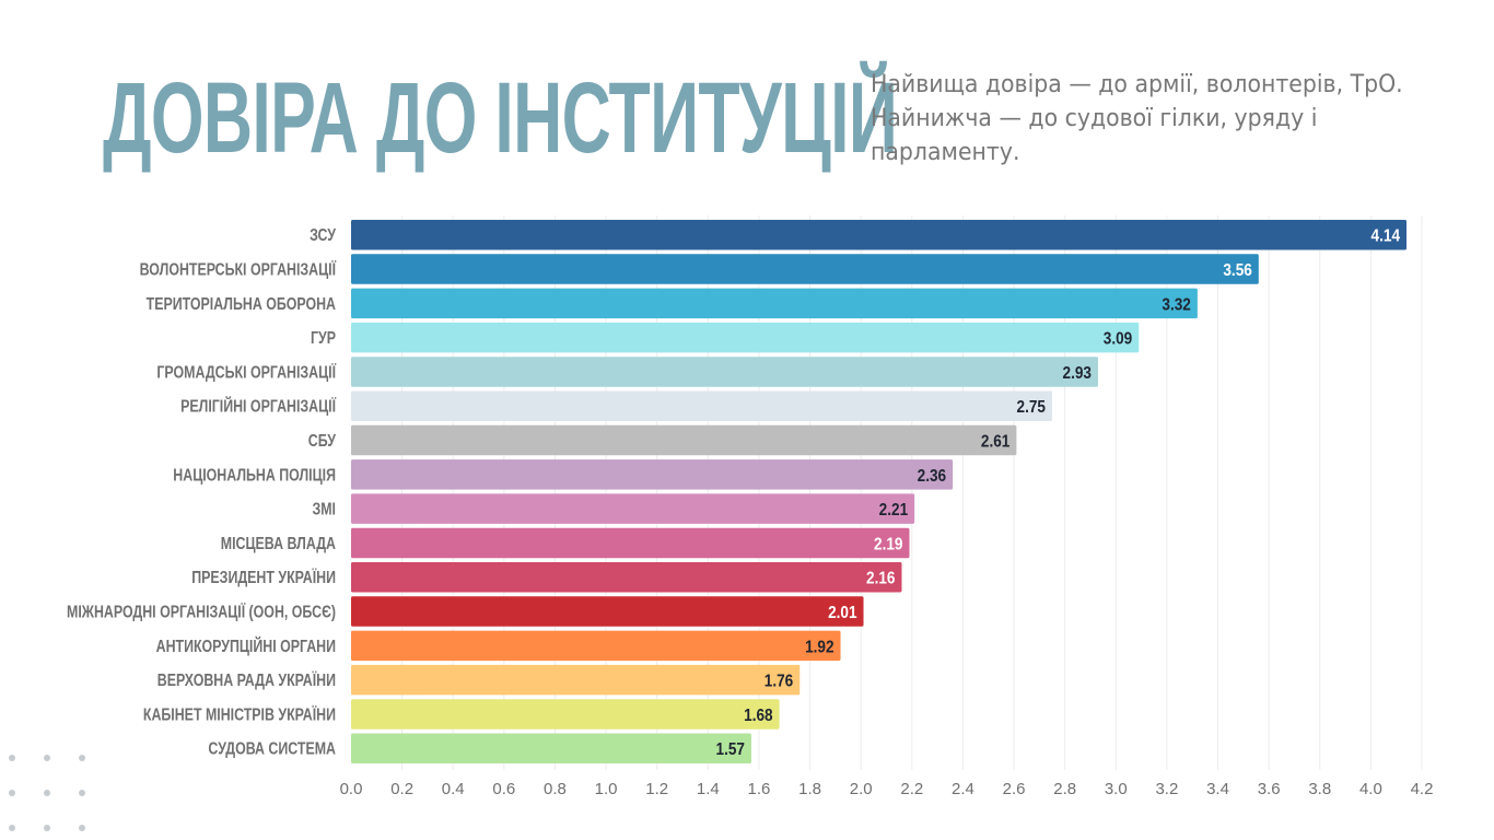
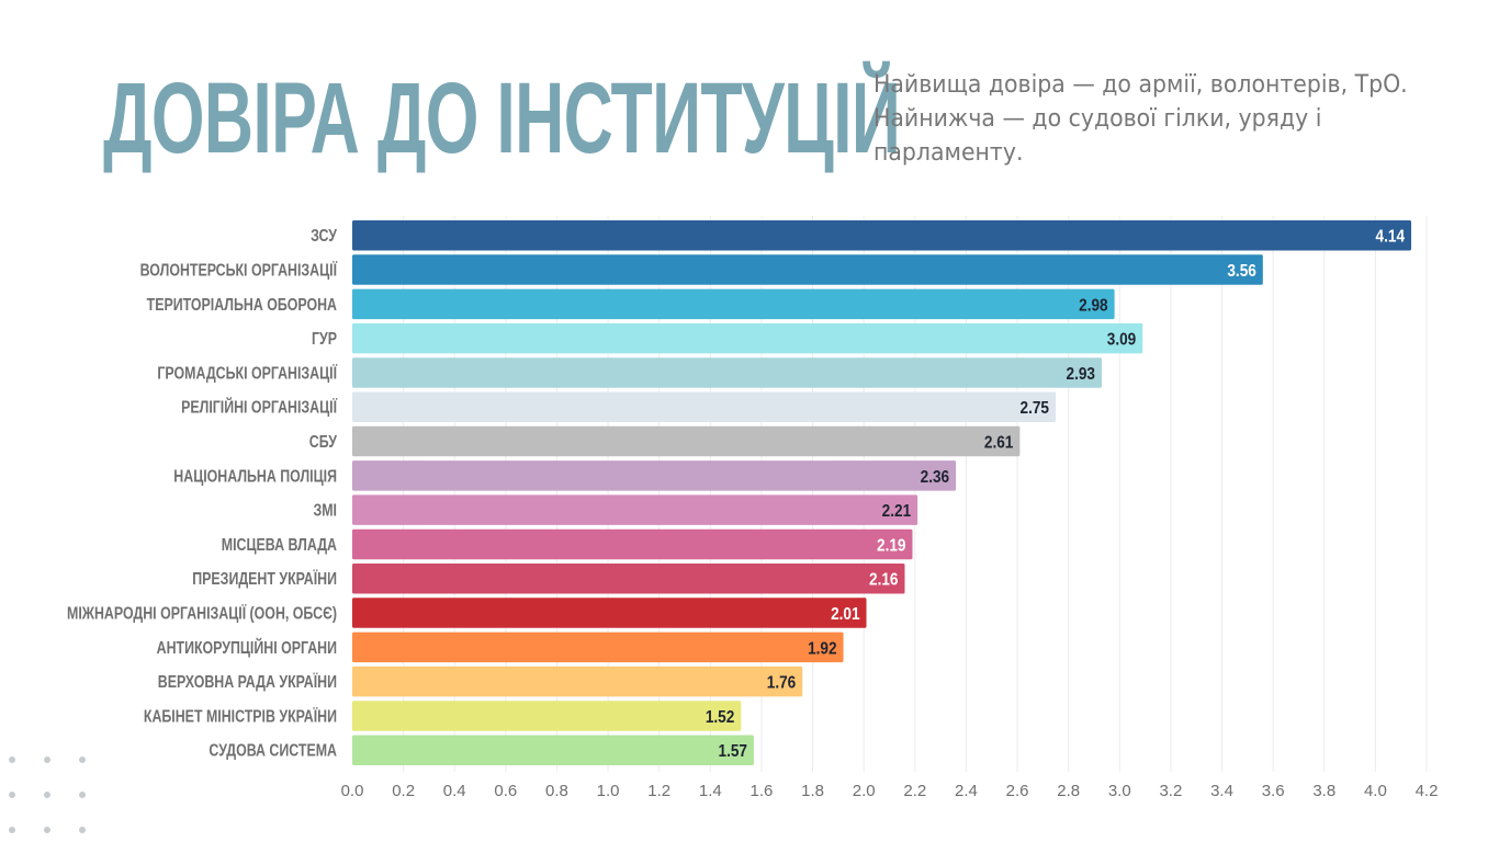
ТЕРИТОРІАЛЬНА ОБОРОНА: 3.32 -> 2.98
КАБІНЕТ МІНІСТРІВ УКРАЇНИ: 1.68 -> 1.52
